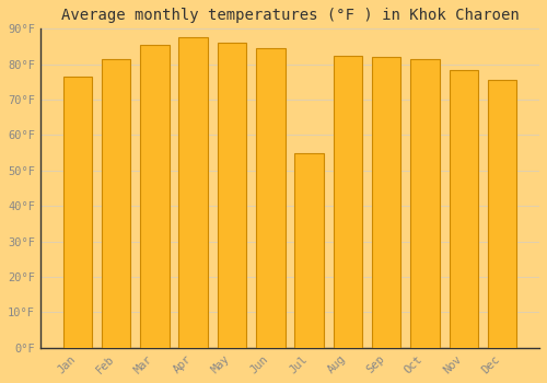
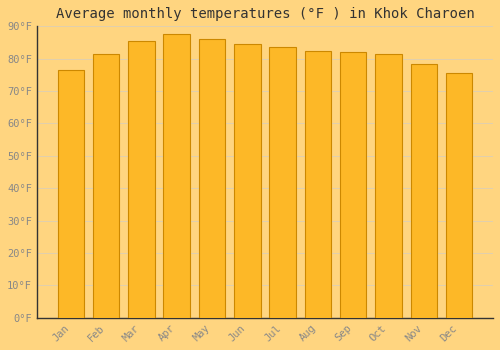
Jul: 55.0°F -> 83.5°F
